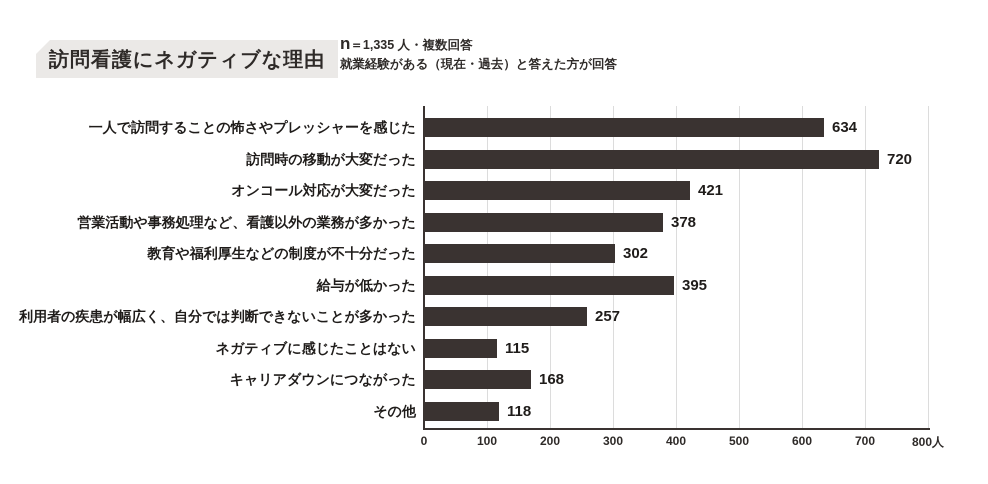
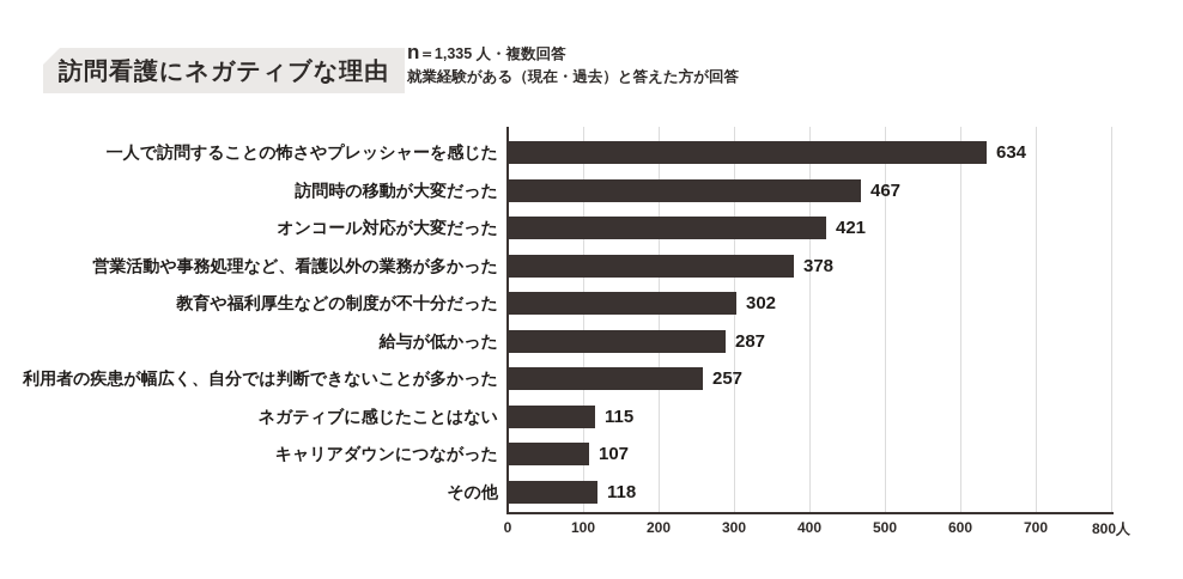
訪問時の移動が大変だった: 720 -> 467
給与が低かった: 395 -> 287
キャリアダウンにつながった: 168 -> 107
